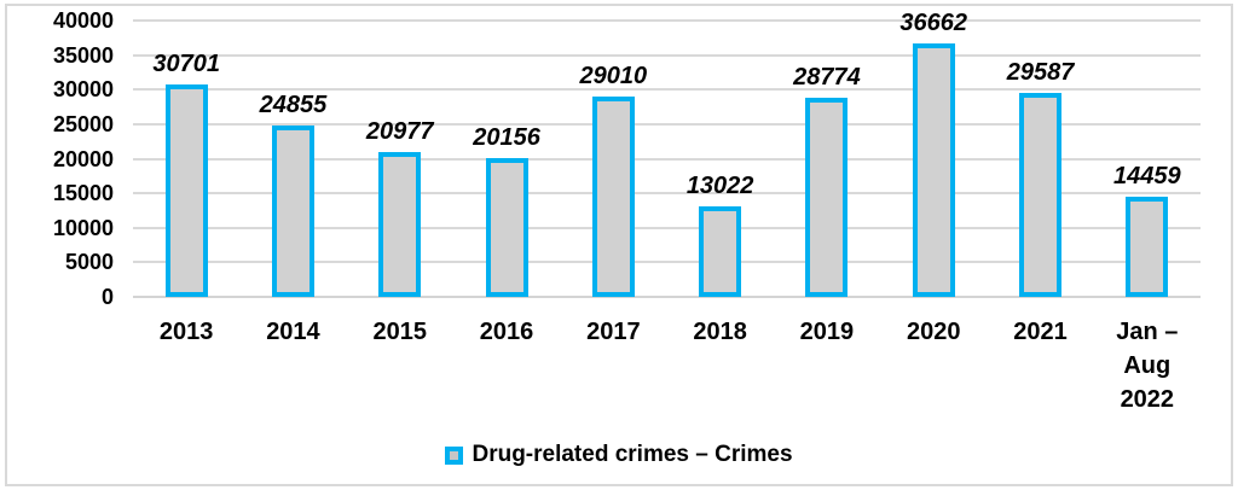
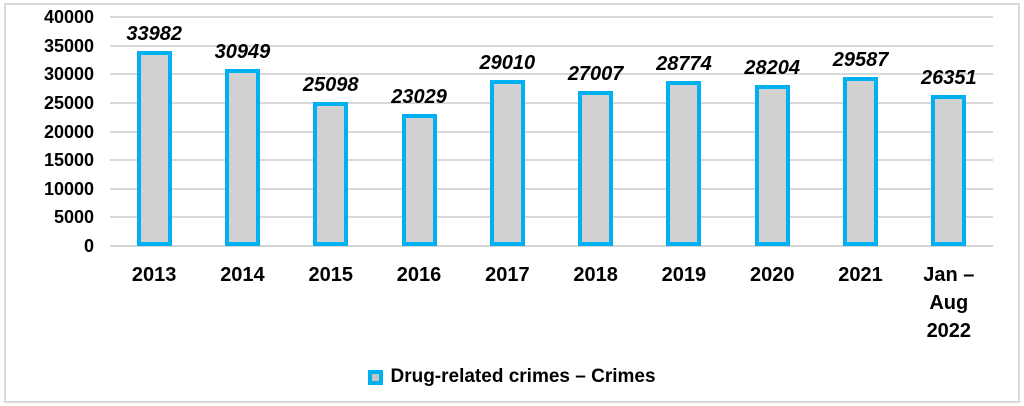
2013: 30701 -> 33982
2014: 24855 -> 30949
2015: 20977 -> 25098
2016: 20156 -> 23029
2018: 13022 -> 27007
2020: 36662 -> 28204
Jan – Aug 2022: 14459 -> 26351
